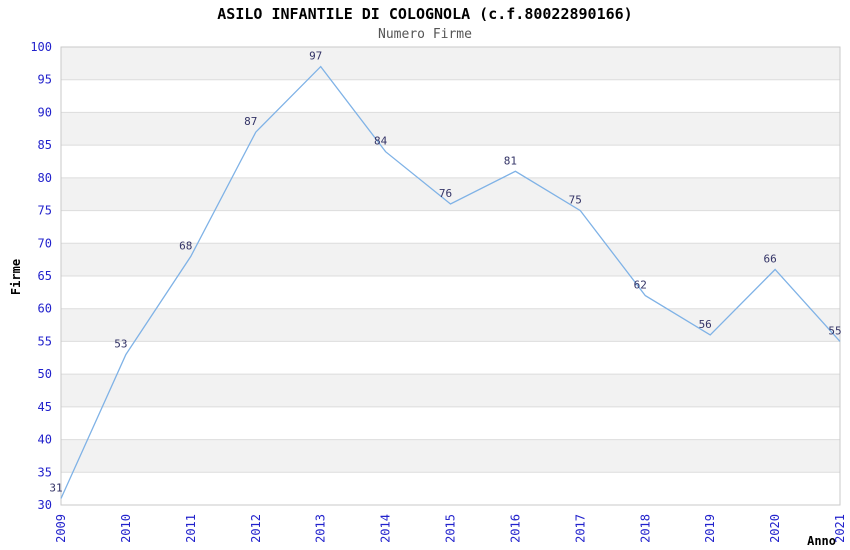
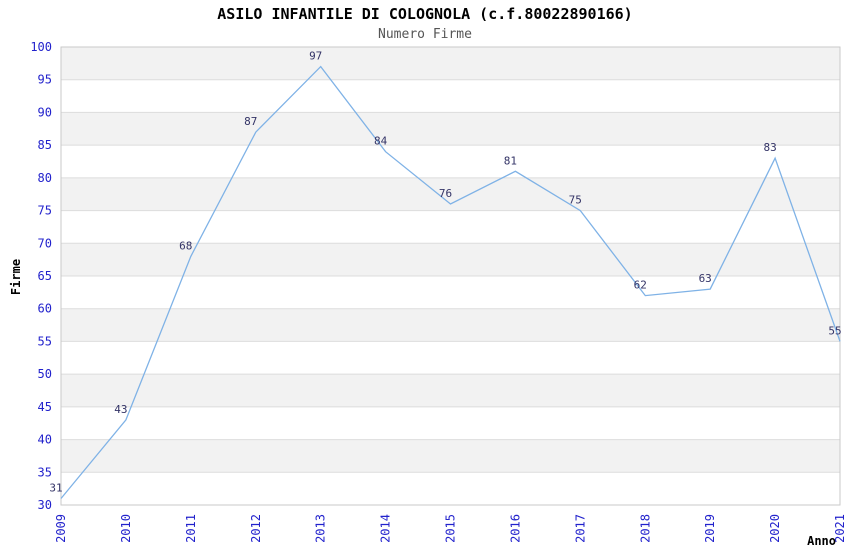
2010: 53 -> 43
2019: 56 -> 63
2020: 66 -> 83
